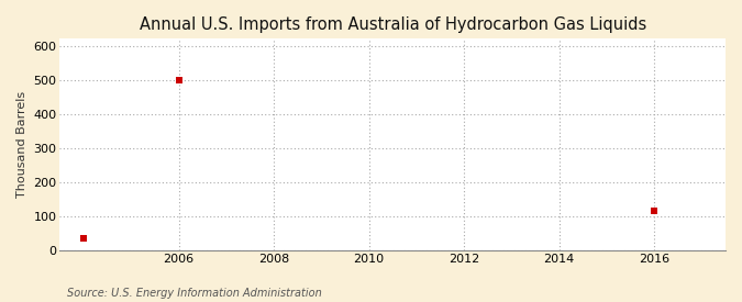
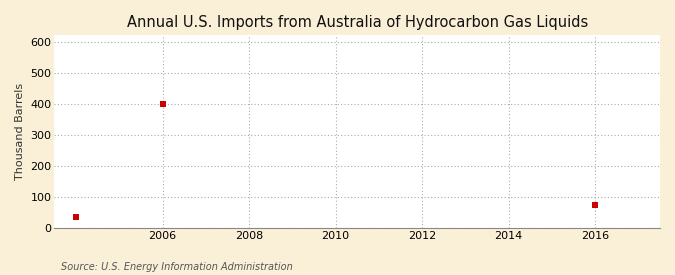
2006: 500 -> 400
2016: 115 -> 75
